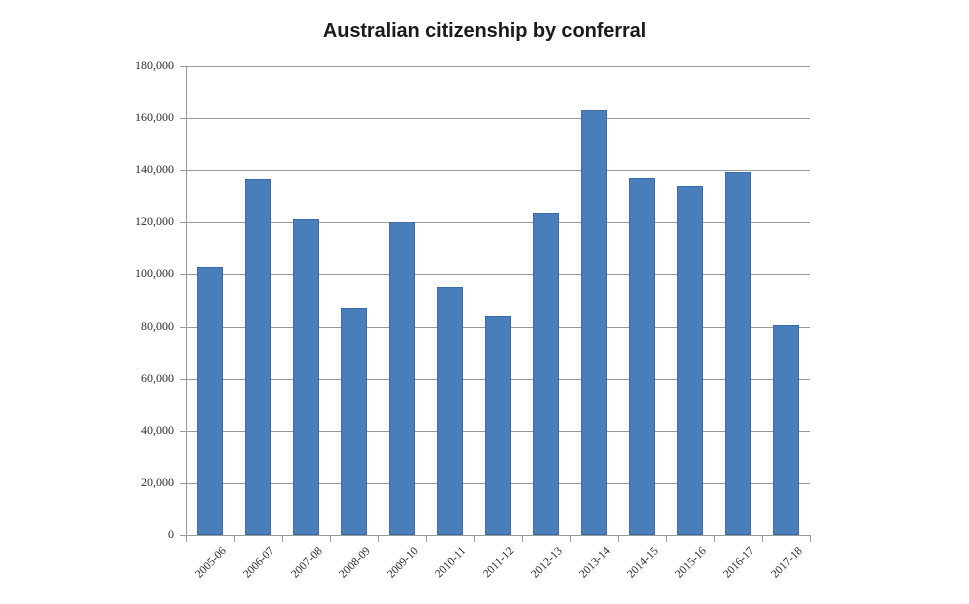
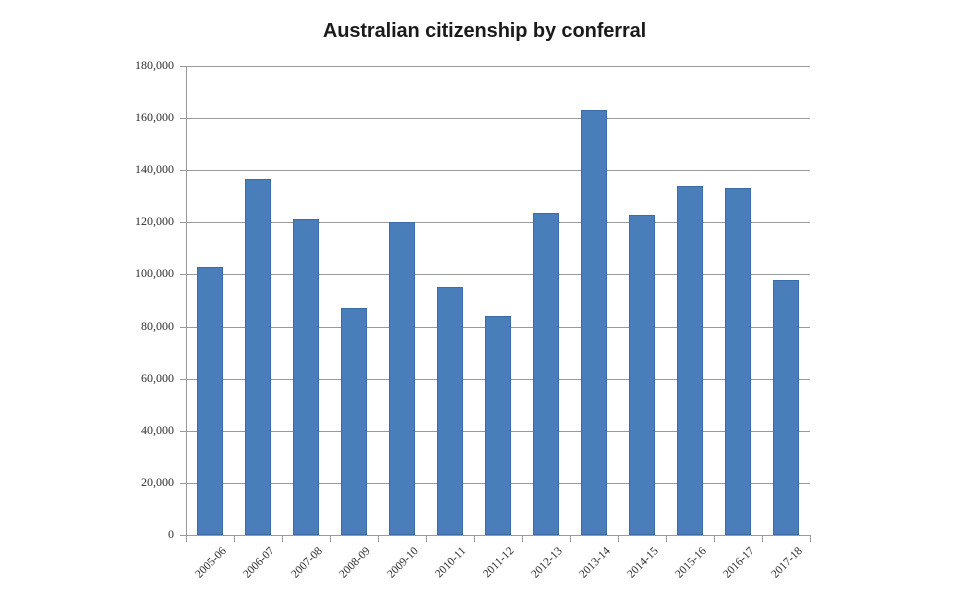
2014-15: 137000 -> 123000
2016-17: 140000 -> 133000
2017-18: 80000 -> 98000
